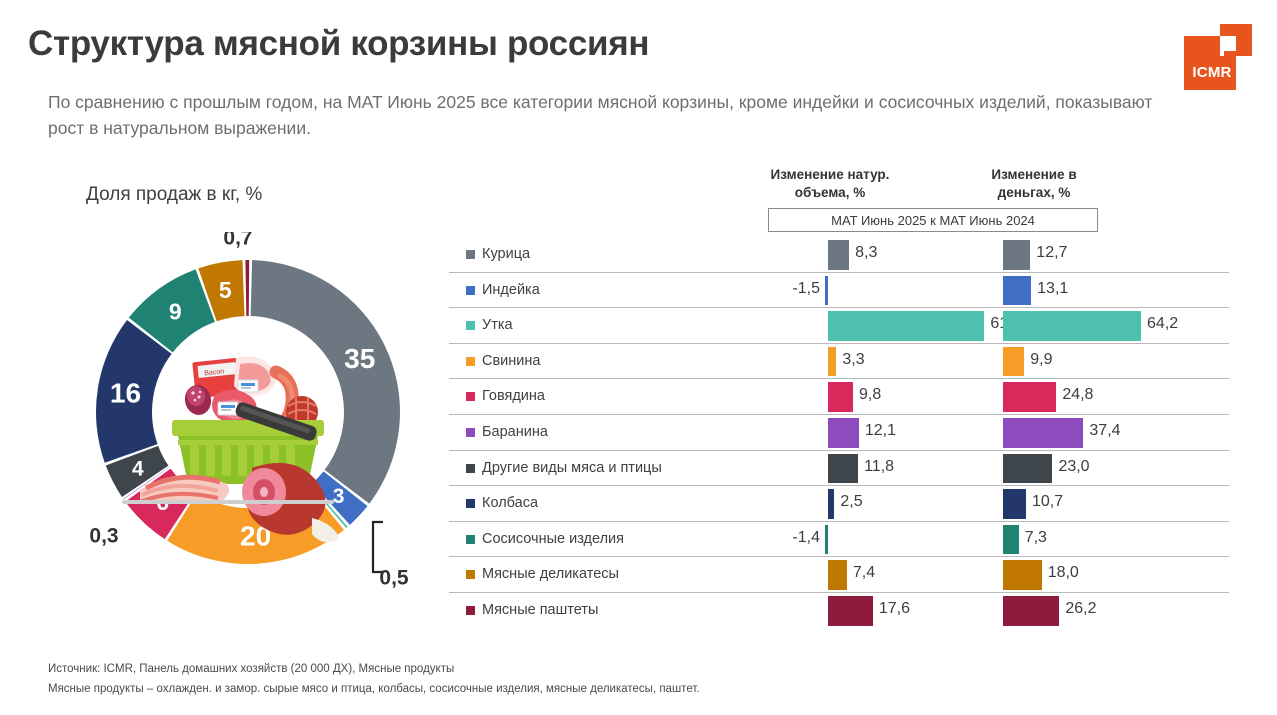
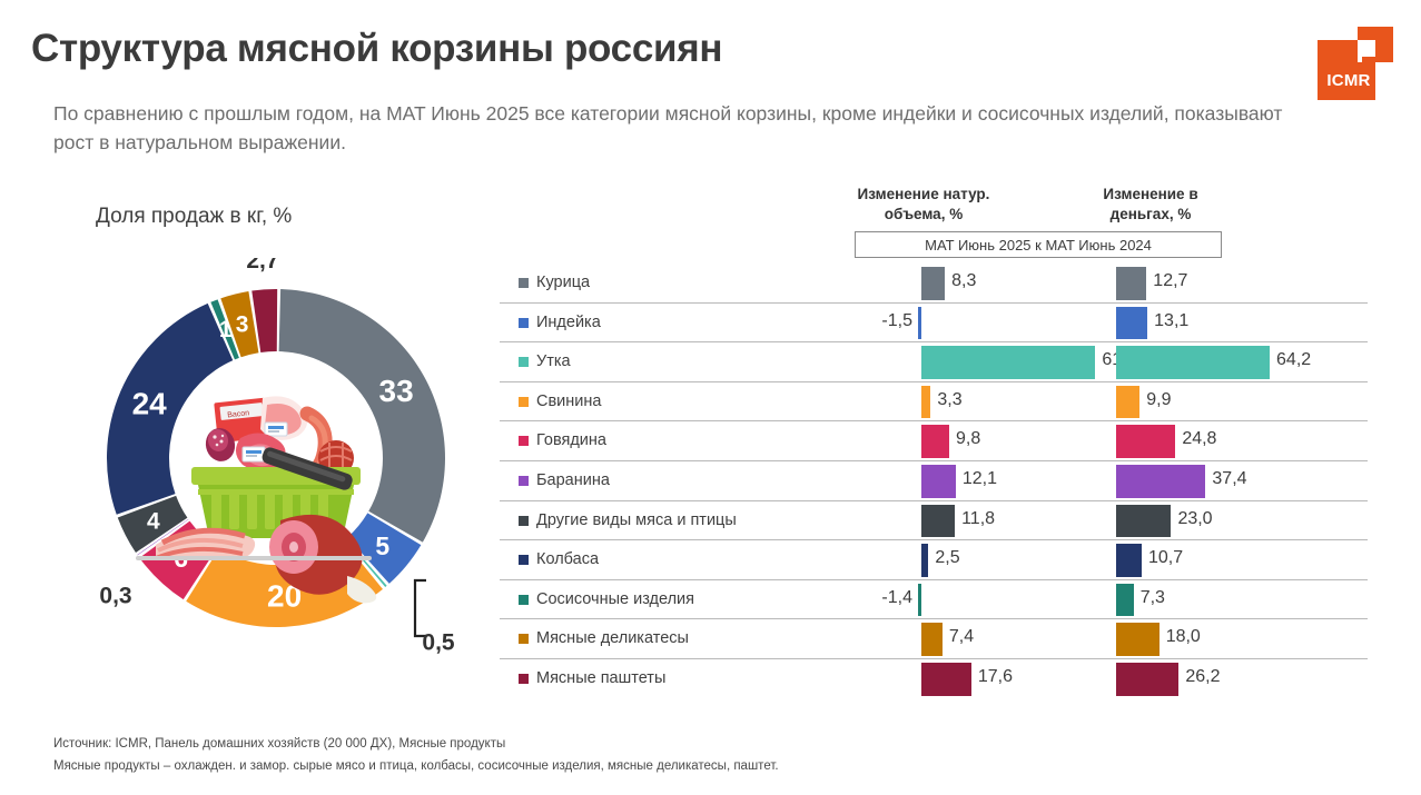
Доля продаж в кг, %/Курица: 35 -> 33
Доля продаж в кг, %/Индейка: 3 -> 5
Доля продаж в кг, %/Колбаса: 16 -> 24
Доля продаж в кг, %/Сосисочные изделия: 9 -> 1
Доля продаж в кг, %/Мясные деликатесы: 5 -> 3
Доля продаж в кг, %/Мясные паштеты: 0,7 -> 2,7
